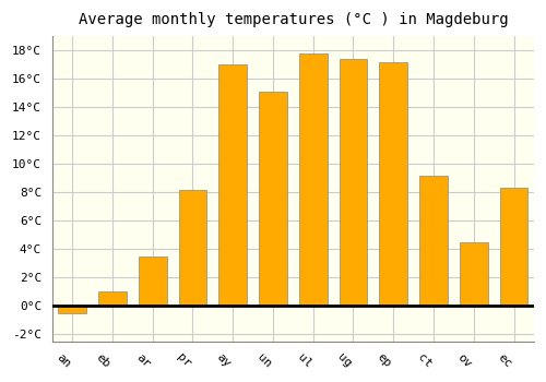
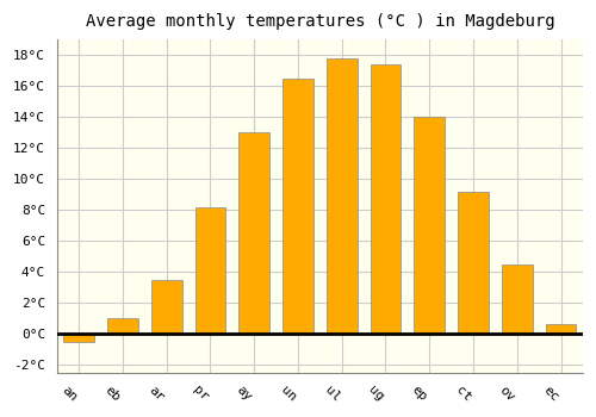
ay: 17.0°C -> 13.0°C
un: 15.1°C -> 16.5°C
ep: 17.2°C -> 14.0°C
ec: 8.3°C -> 0.6°C
